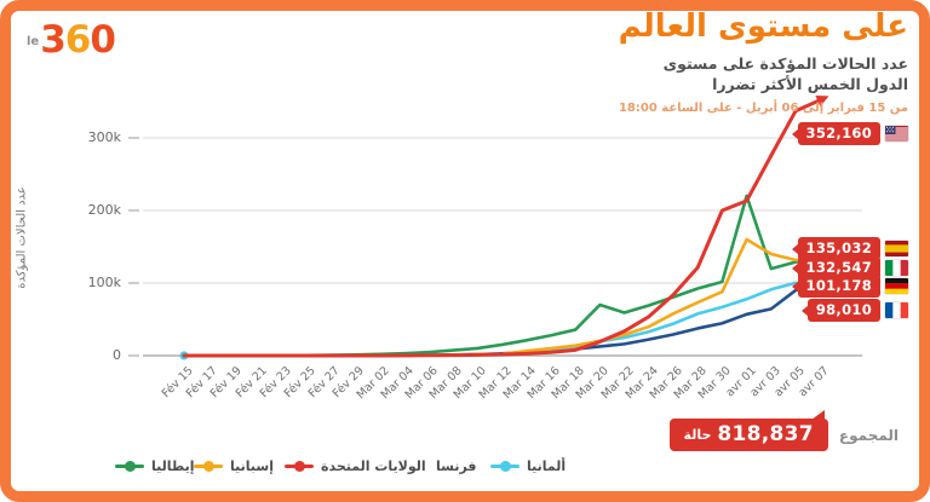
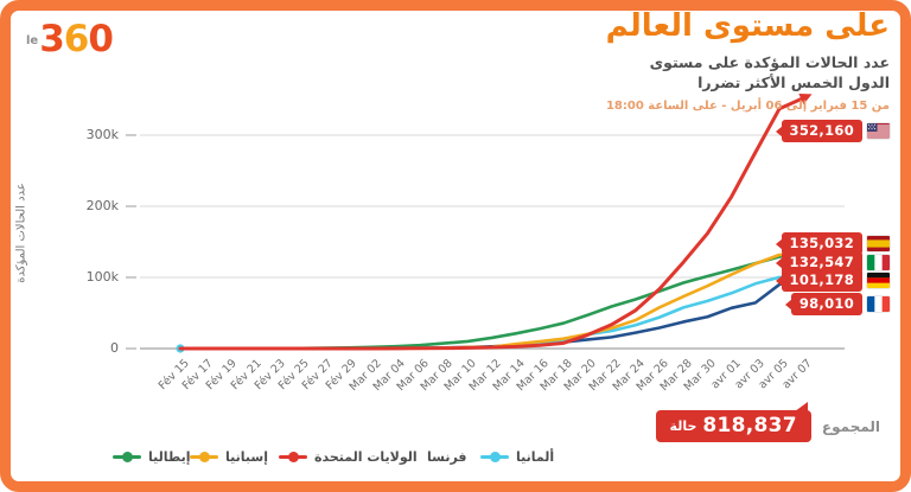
إيطاليا/Mar 20: 70k -> 50k
الولايات المتحدة/Mar 30: 200k -> 160k
إسبانيا/avr 01: 160k -> 100k
إيطاليا/avr 01: 220k -> 110k
إسبانيا/avr 03: 140k -> 120k
